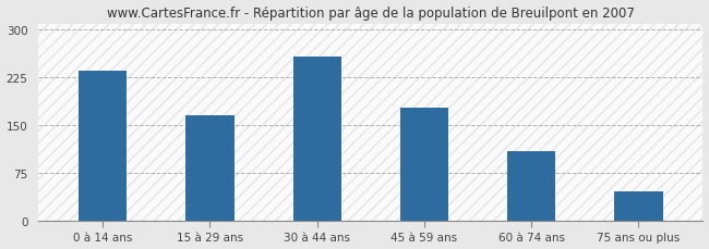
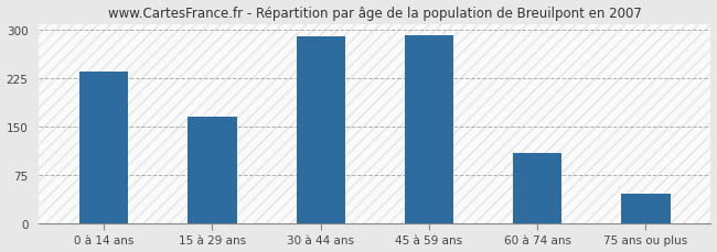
30 à 44 ans: 258 -> 290
45 à 59 ans: 178 -> 292
